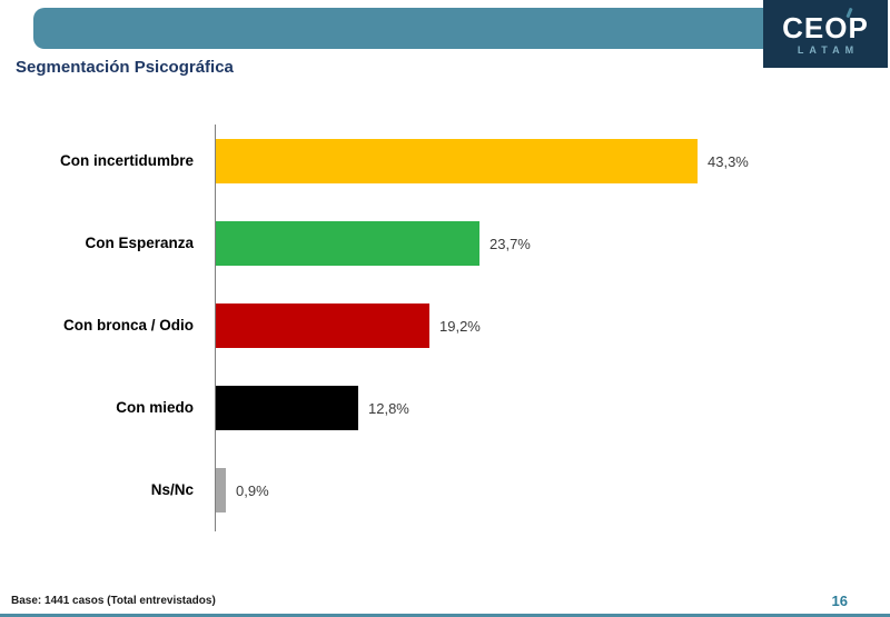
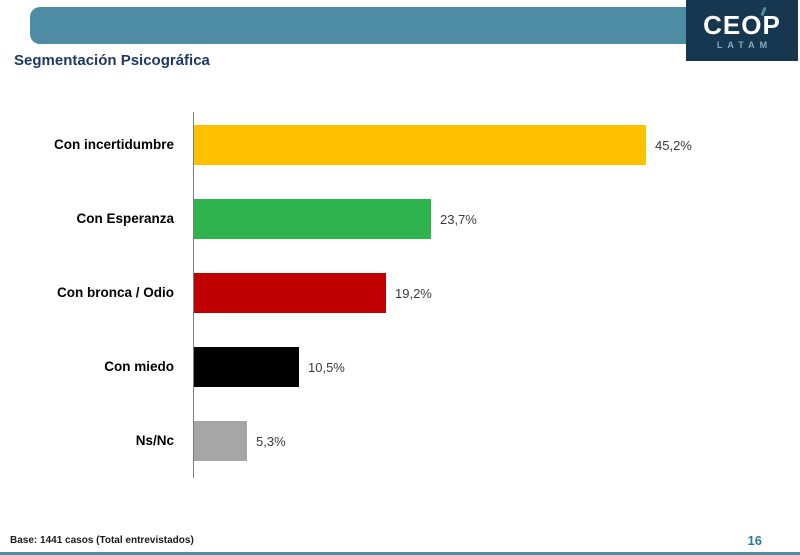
Con incertidumbre: 43,3% -> 45,2%
Con miedo: 12,8% -> 10,5%
Ns/Nc: 0,9% -> 5,3%
